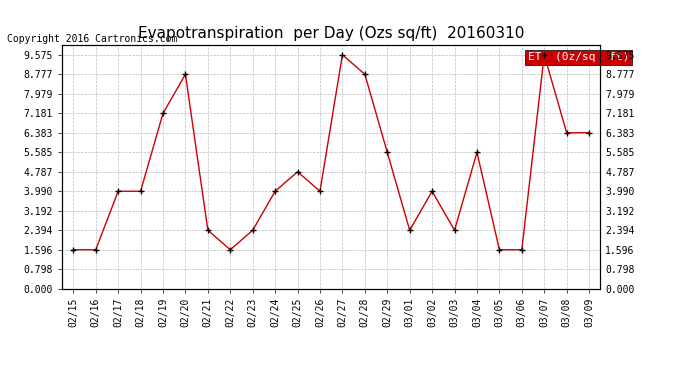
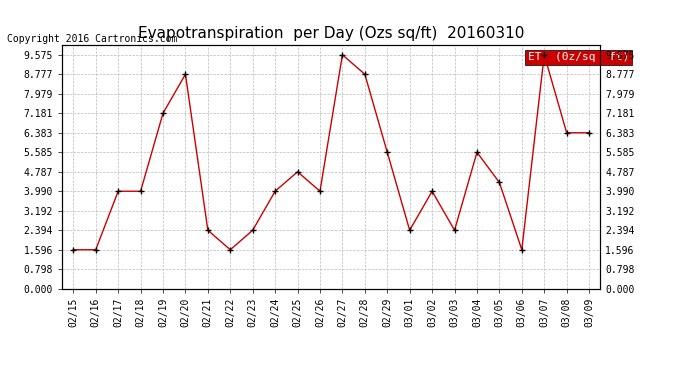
03/05: 1.60 -> 4.35
